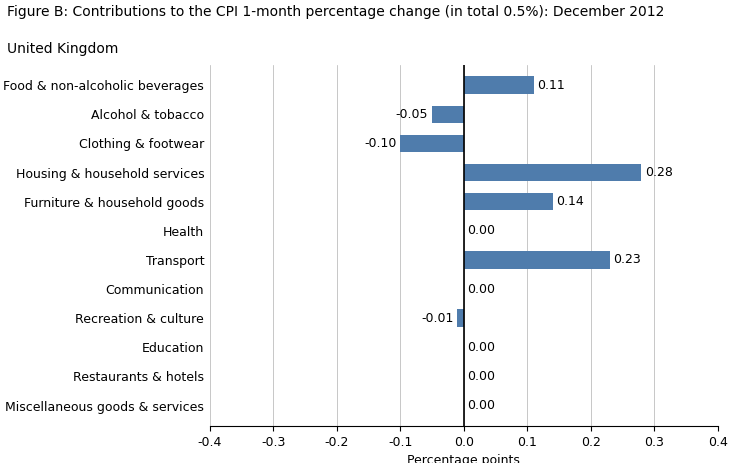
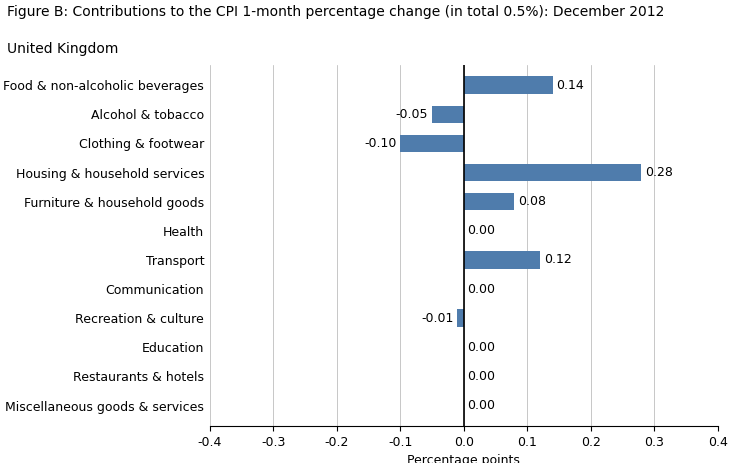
Food & non-alcoholic beverages: 0.11 -> 0.14
Furniture & household goods: 0.14 -> 0.08
Transport: 0.23 -> 0.12
